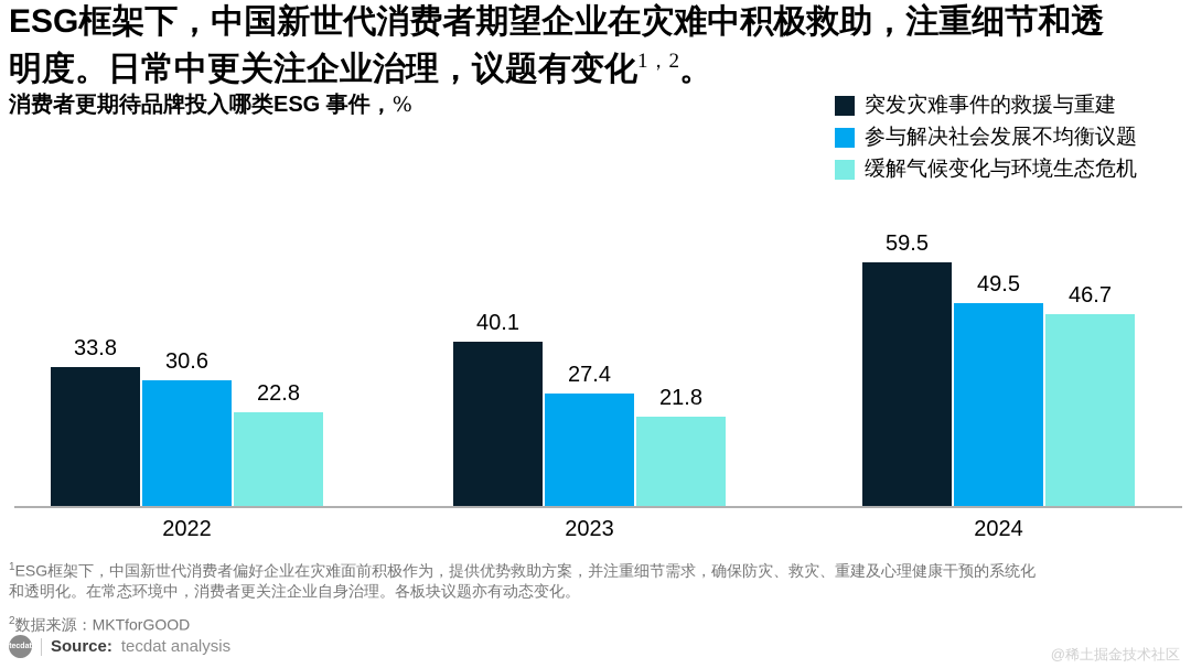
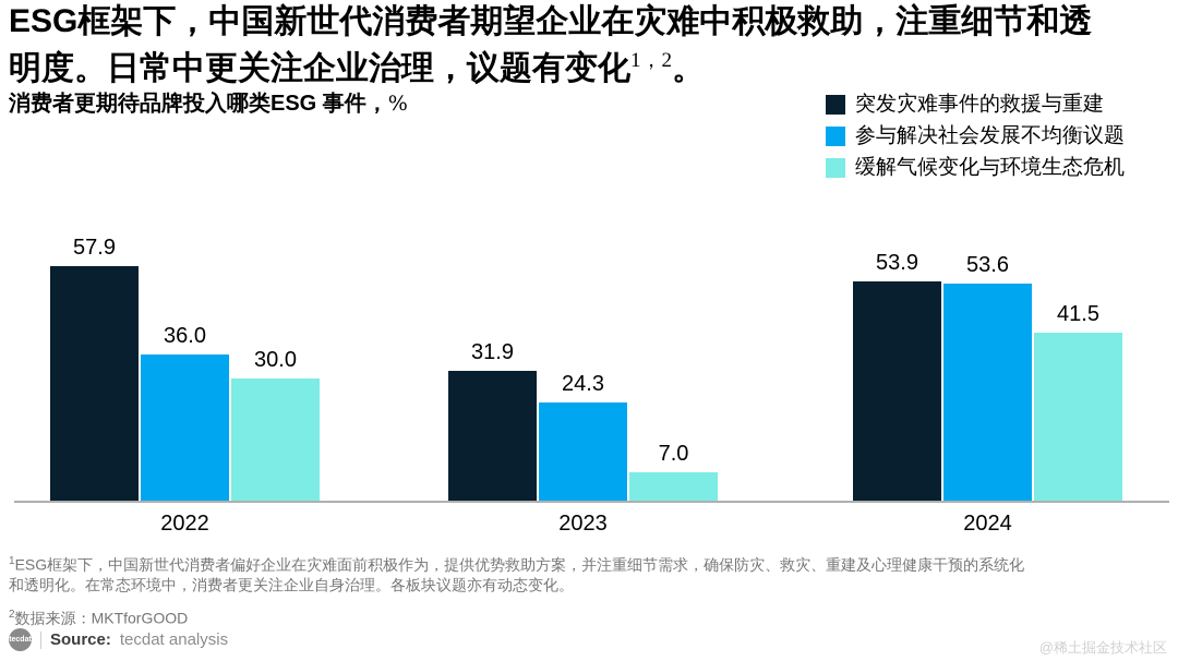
突发灾难事件的救援与重建/2022: 33.8 -> 57.9
参与解决社会发展不均衡议题/2022: 30.6 -> 36.0
缓解气候变化与环境生态危机/2022: 22.8 -> 30.0
突发灾难事件的救援与重建/2023: 40.1 -> 31.9
参与解决社会发展不均衡议题/2023: 27.4 -> 24.3
缓解气候变化与环境生态危机/2023: 21.8 -> 7.0
突发灾难事件的救援与重建/2024: 59.5 -> 53.9
参与解决社会发展不均衡议题/2024: 49.5 -> 53.6
缓解气候变化与环境生态危机/2024: 46.7 -> 41.5
